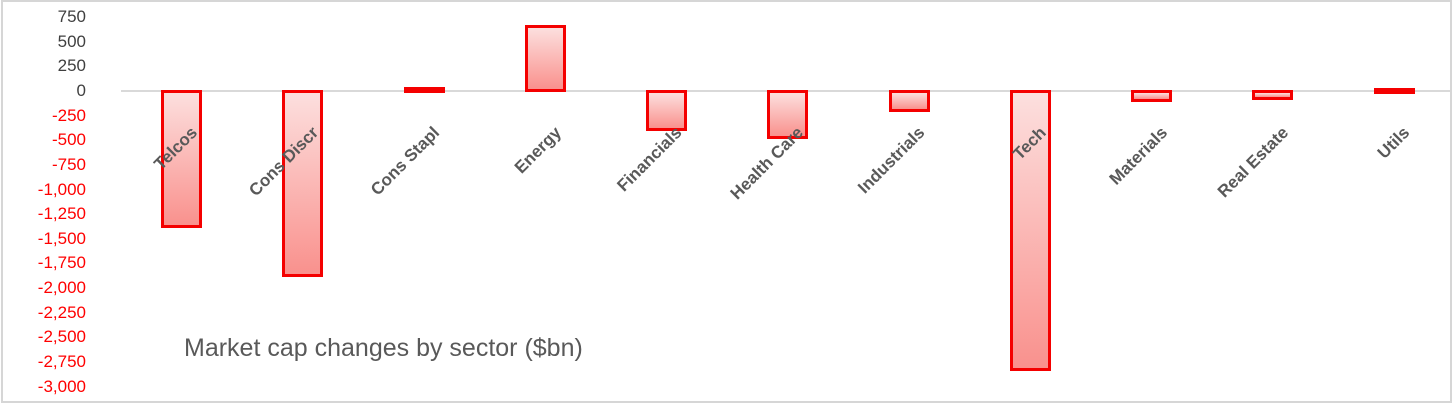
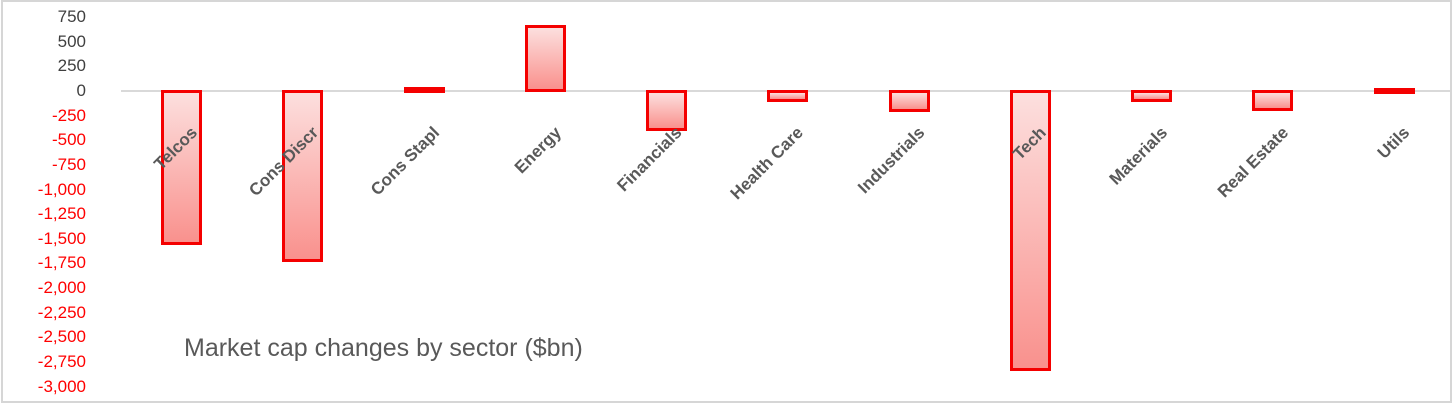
Telcos: -1400 -> -1600
Cons Discr: -1900 -> -1800
Health Care: -500 -> -100
Real Estate: -100 -> -200
